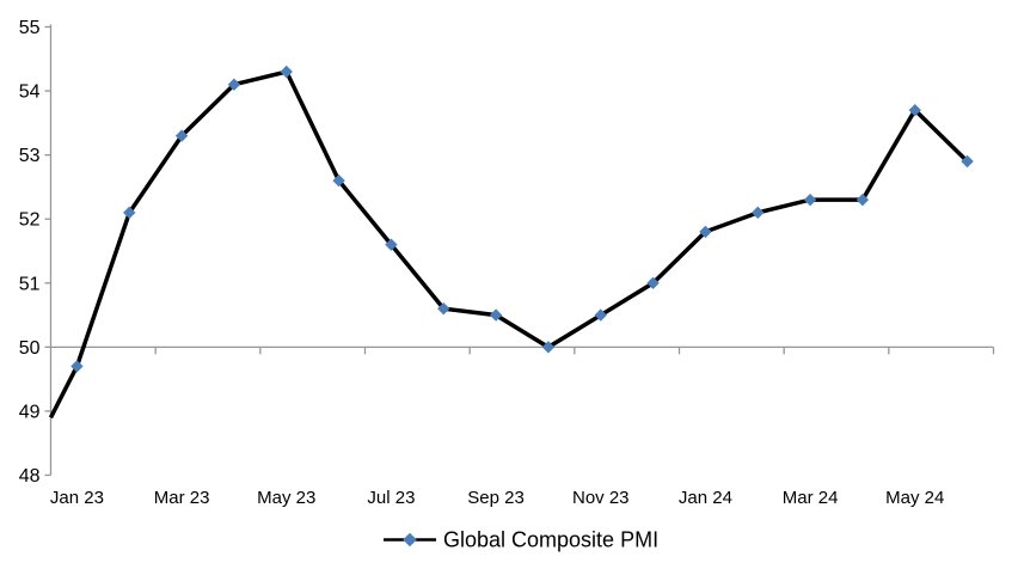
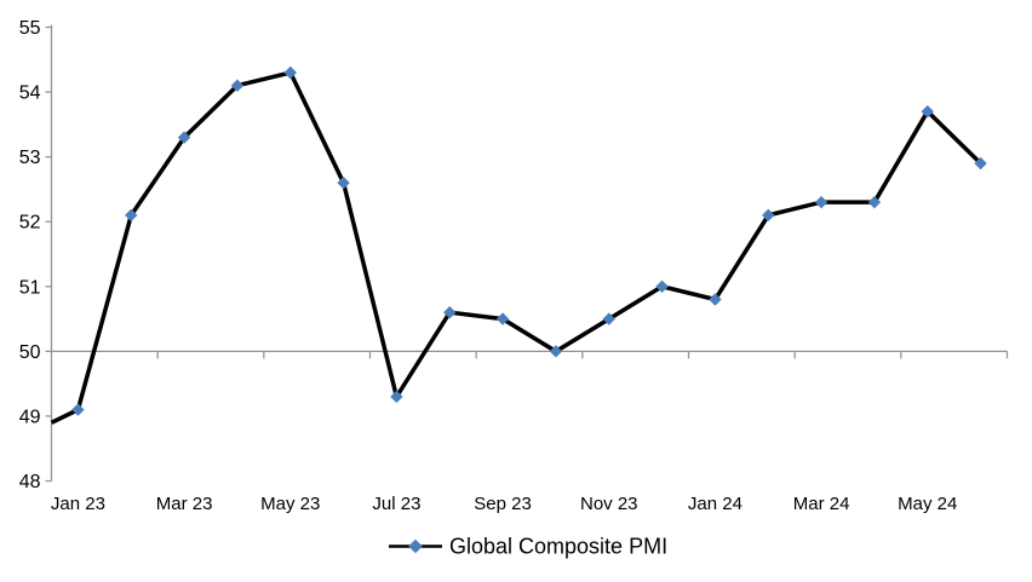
Jan 23: 49.7 -> 49.1
Jul 23: 51.6 -> 49.3
Jan 24: 51.8 -> 50.8
